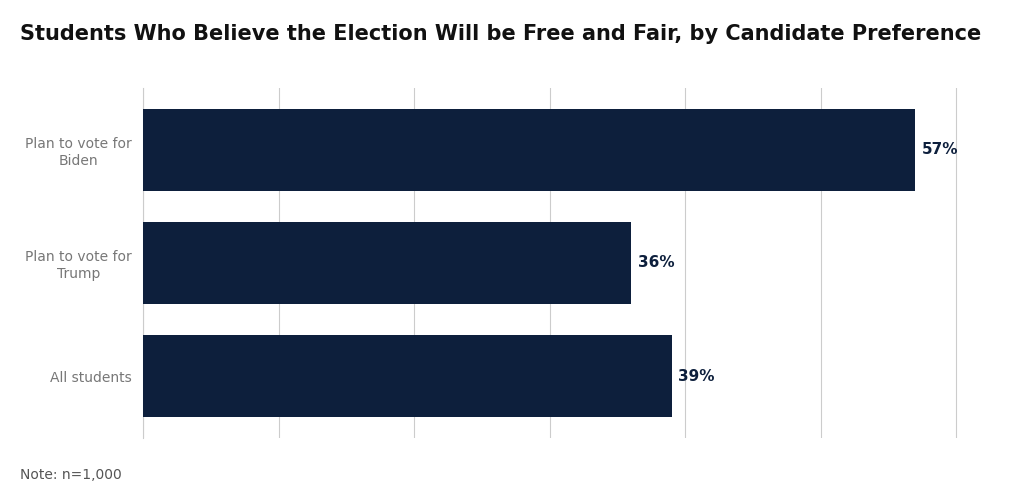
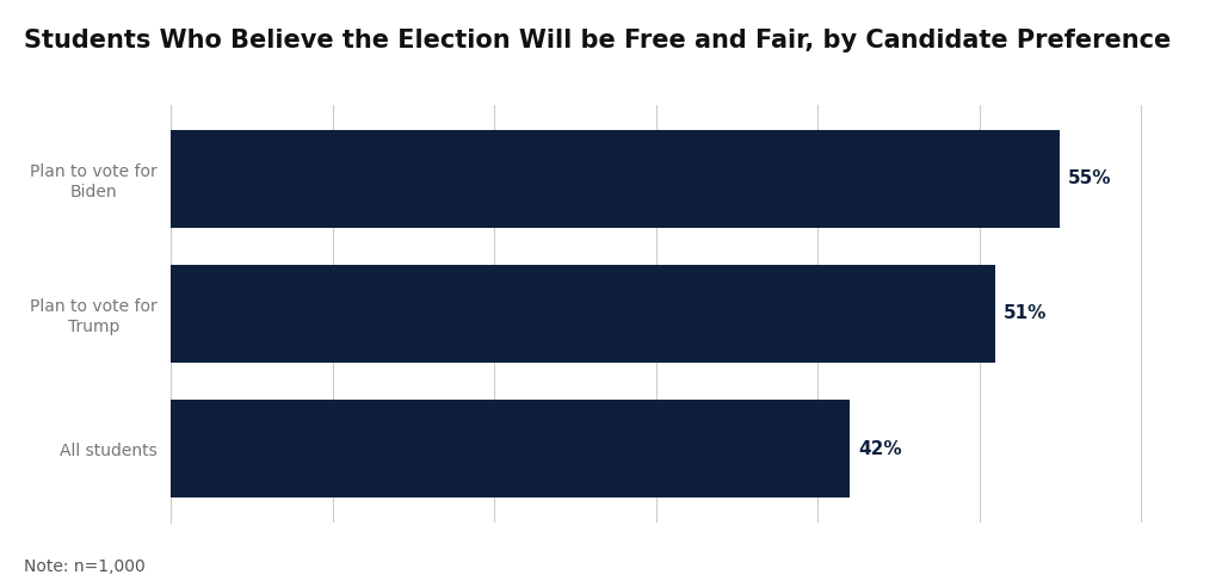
Plan to vote for Biden: 57% -> 55%
Plan to vote for Trump: 36% -> 51%
All students: 39% -> 42%
